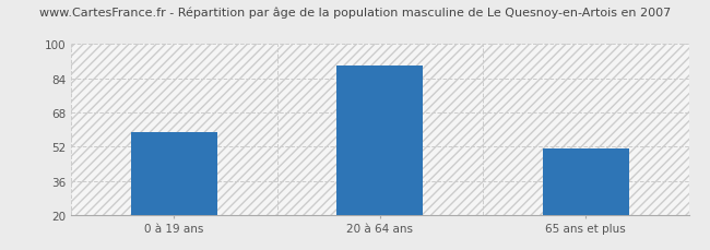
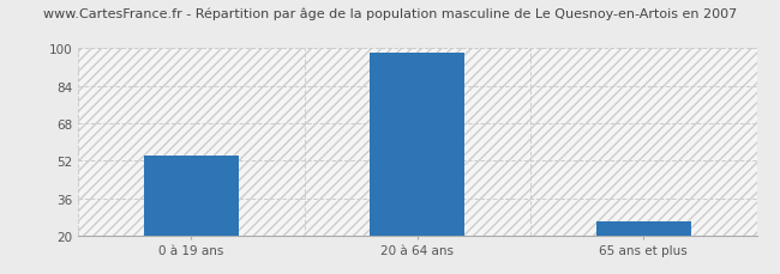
0 à 19 ans: 59 -> 54
20 à 64 ans: 90 -> 98
65 ans et plus: 51 -> 26
